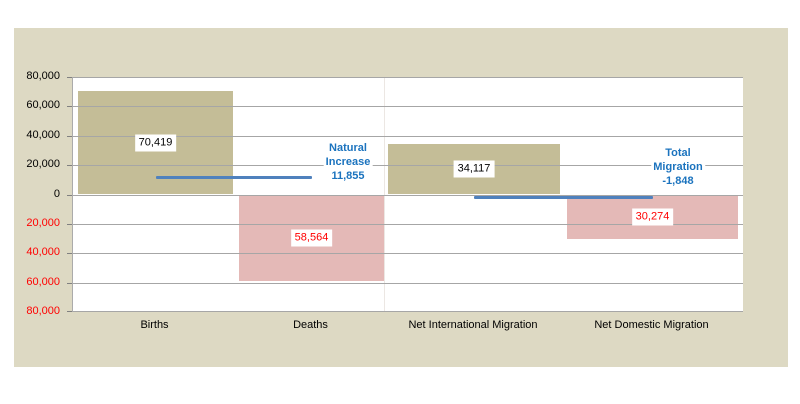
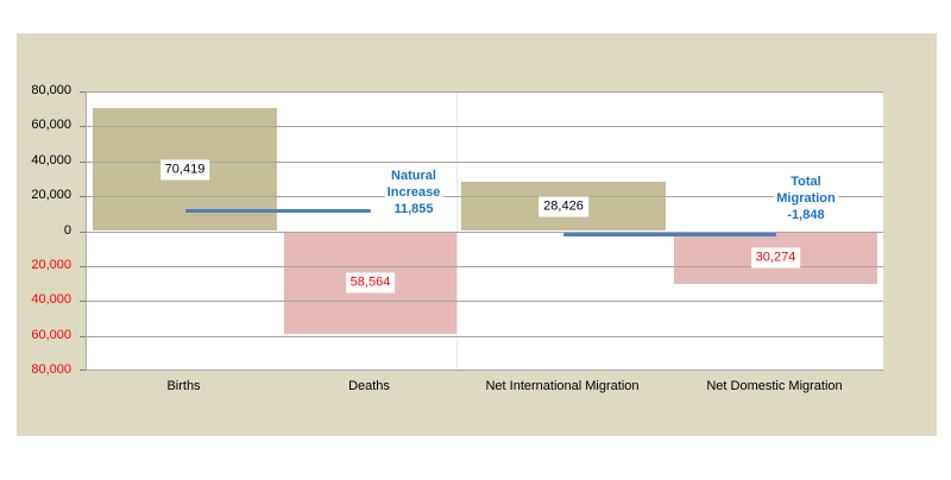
Net International Migration: 34,117 -> 28,426
